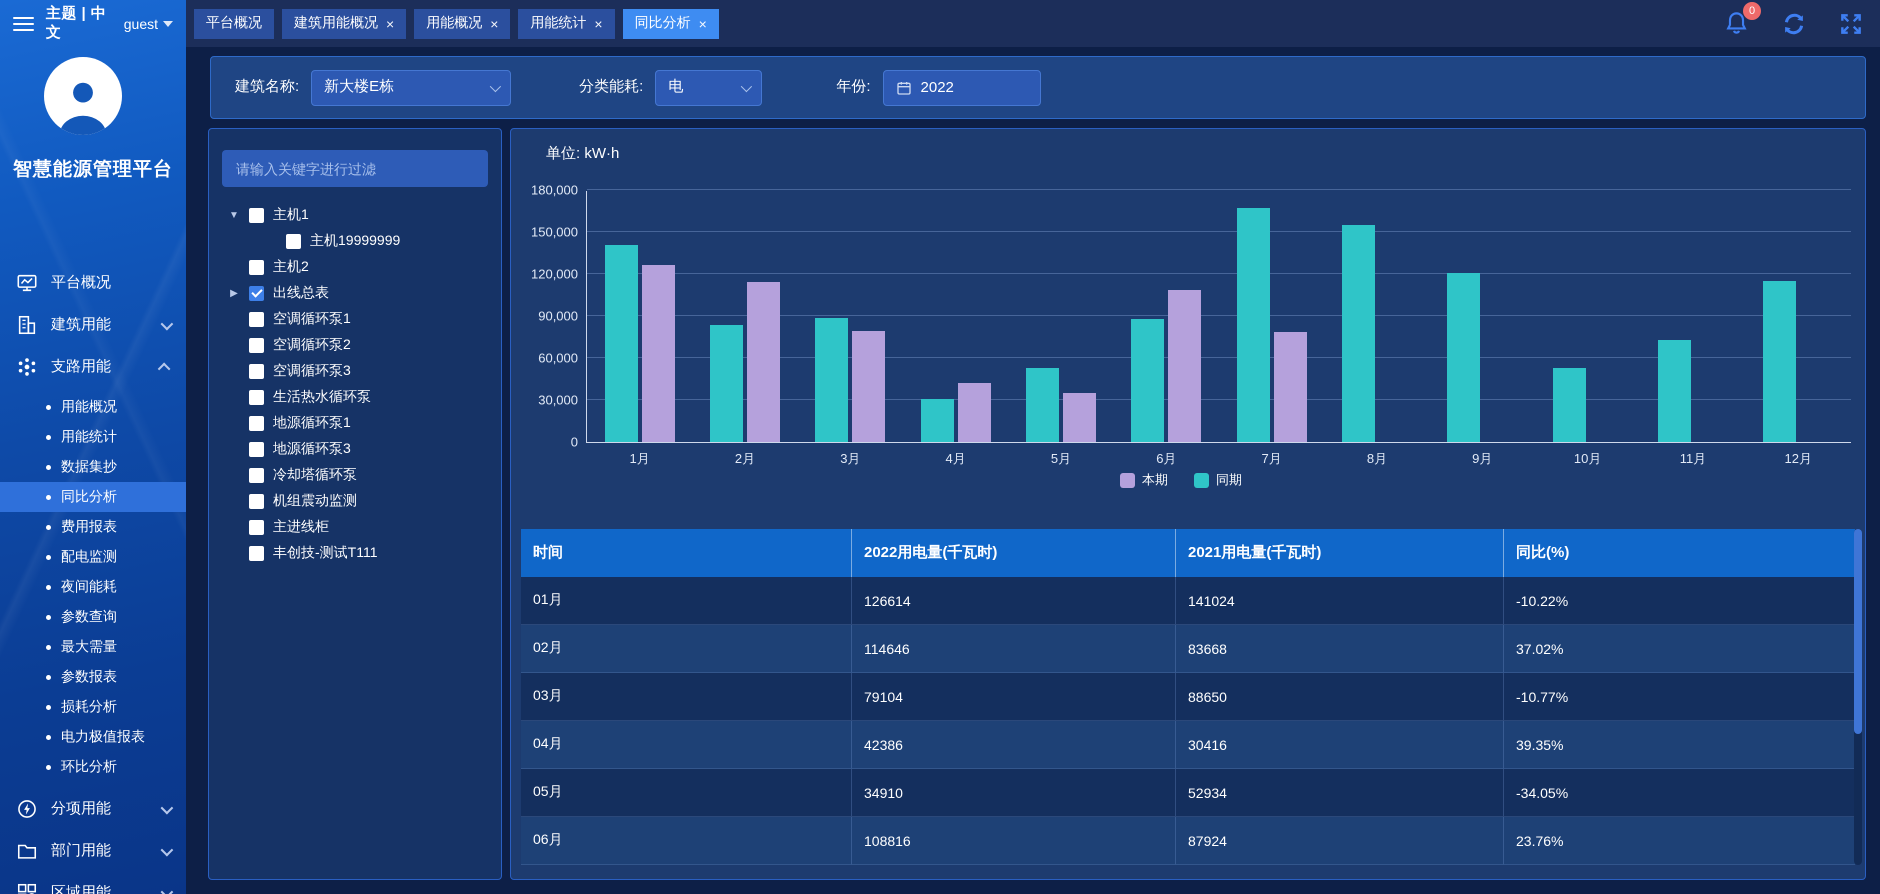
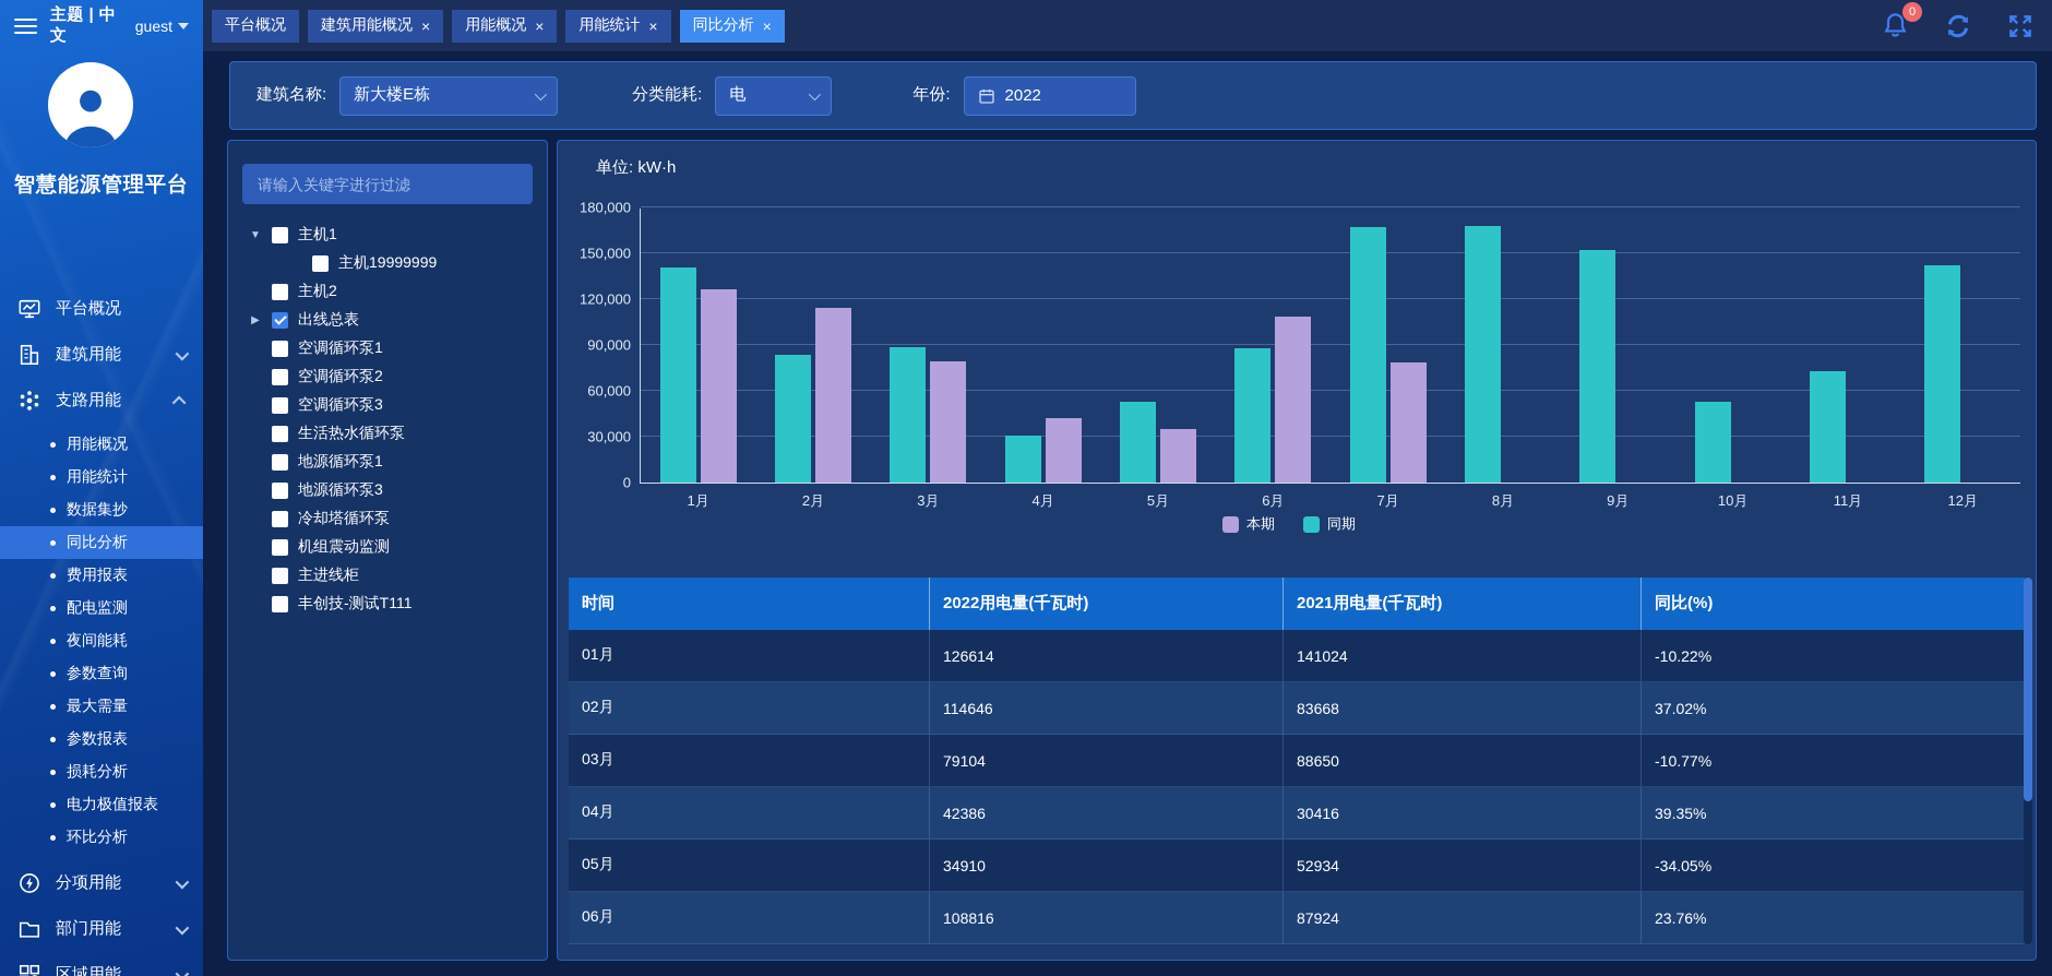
同期/8月: 155000 -> 168000
同期/9月: 121000 -> 152000
同期/12月: 115000 -> 142000
